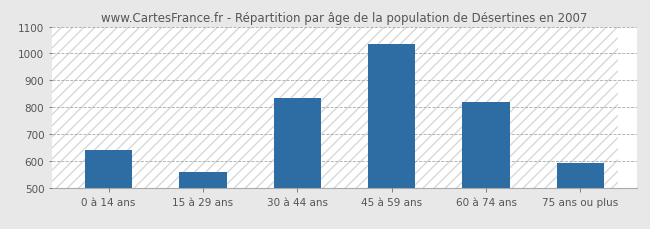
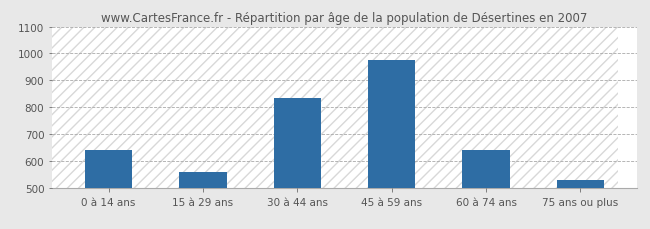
45 à 59 ans: 1035 -> 975
60 à 74 ans: 820 -> 640
75 ans ou plus: 590 -> 530
